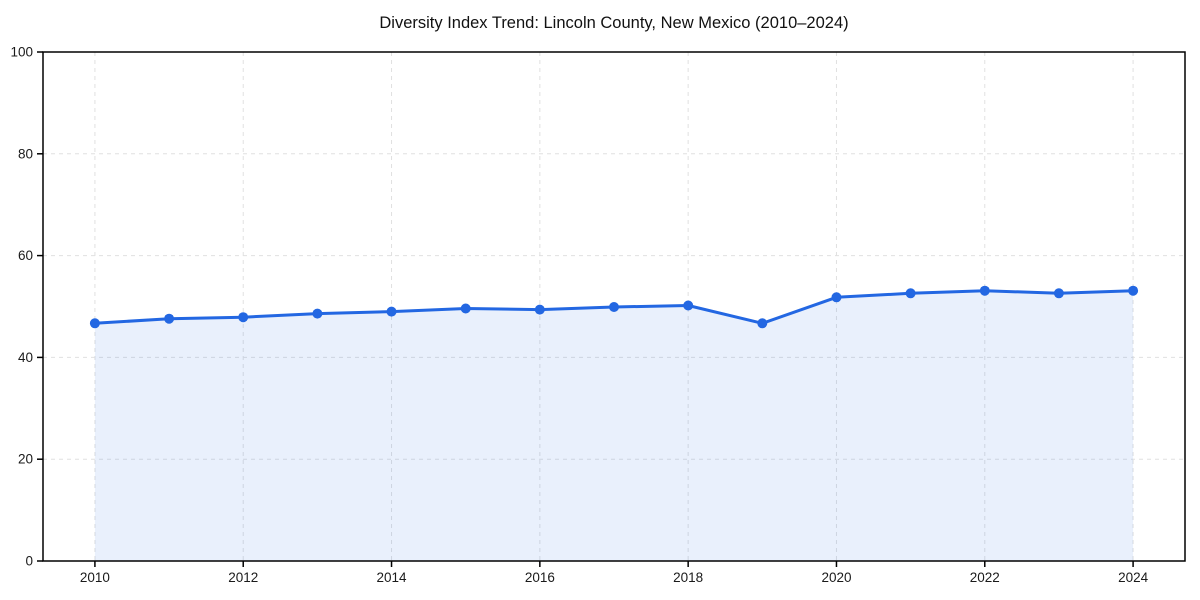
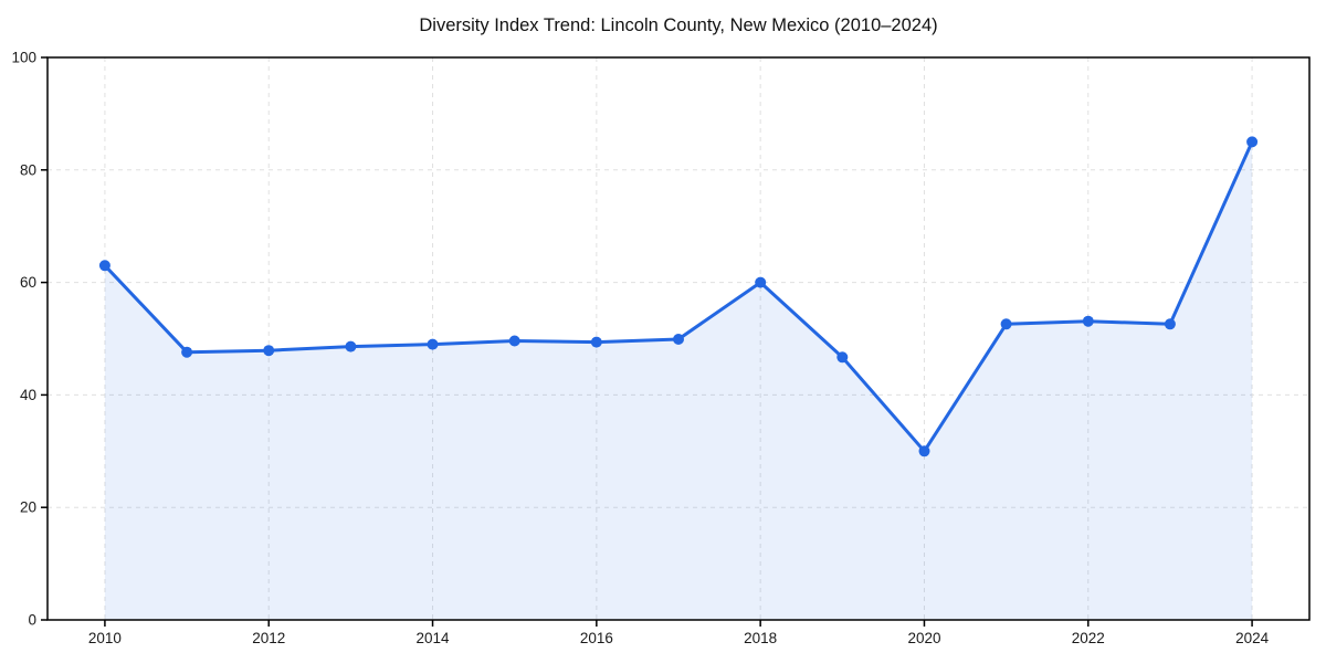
2010: 47 -> 63
2018: 50 -> 60
2020: 52 -> 30
2024: 53 -> 85
